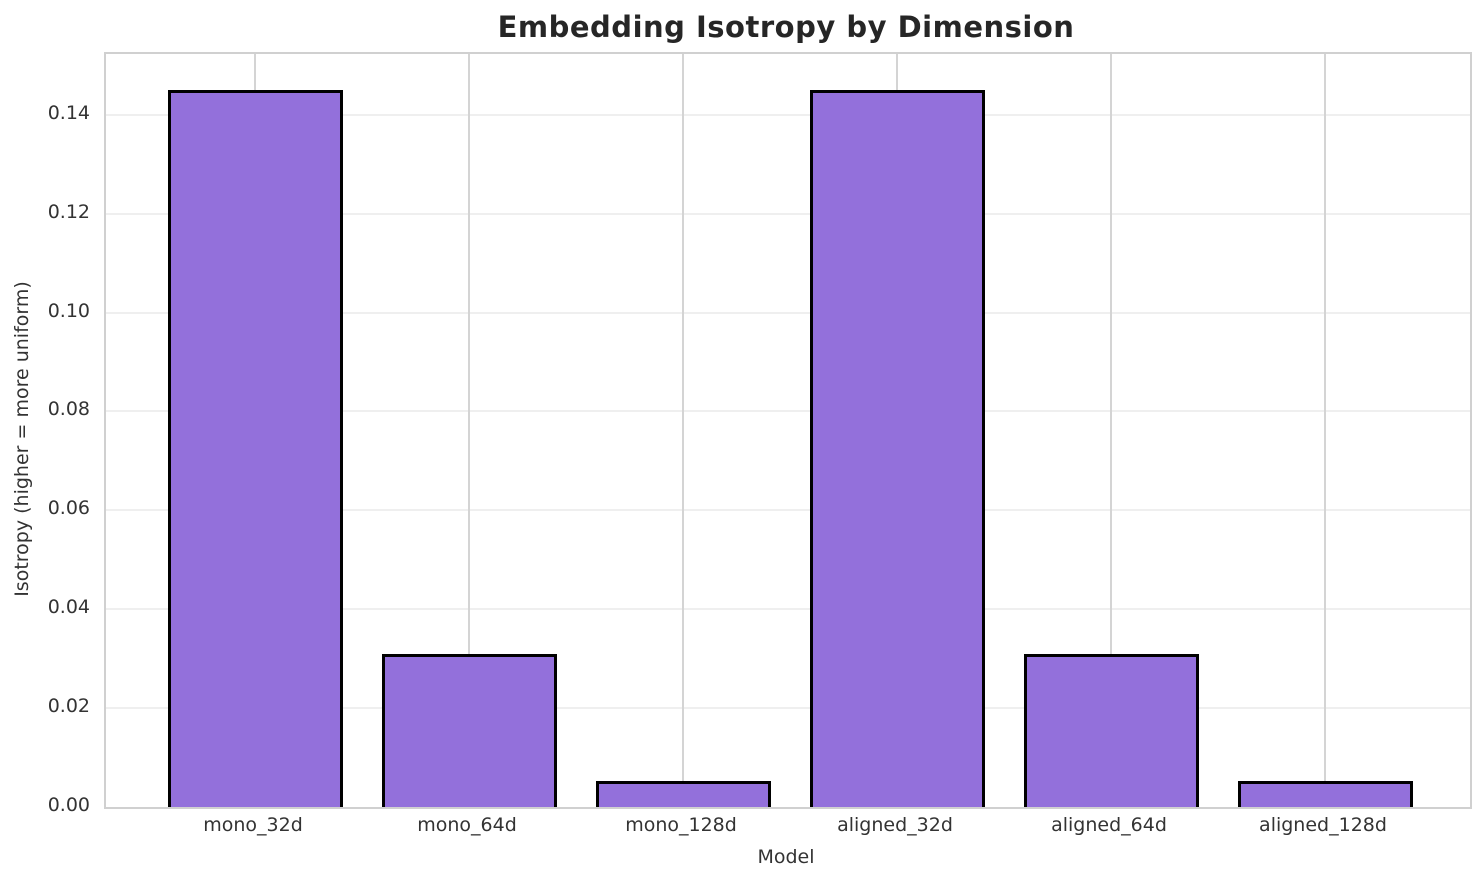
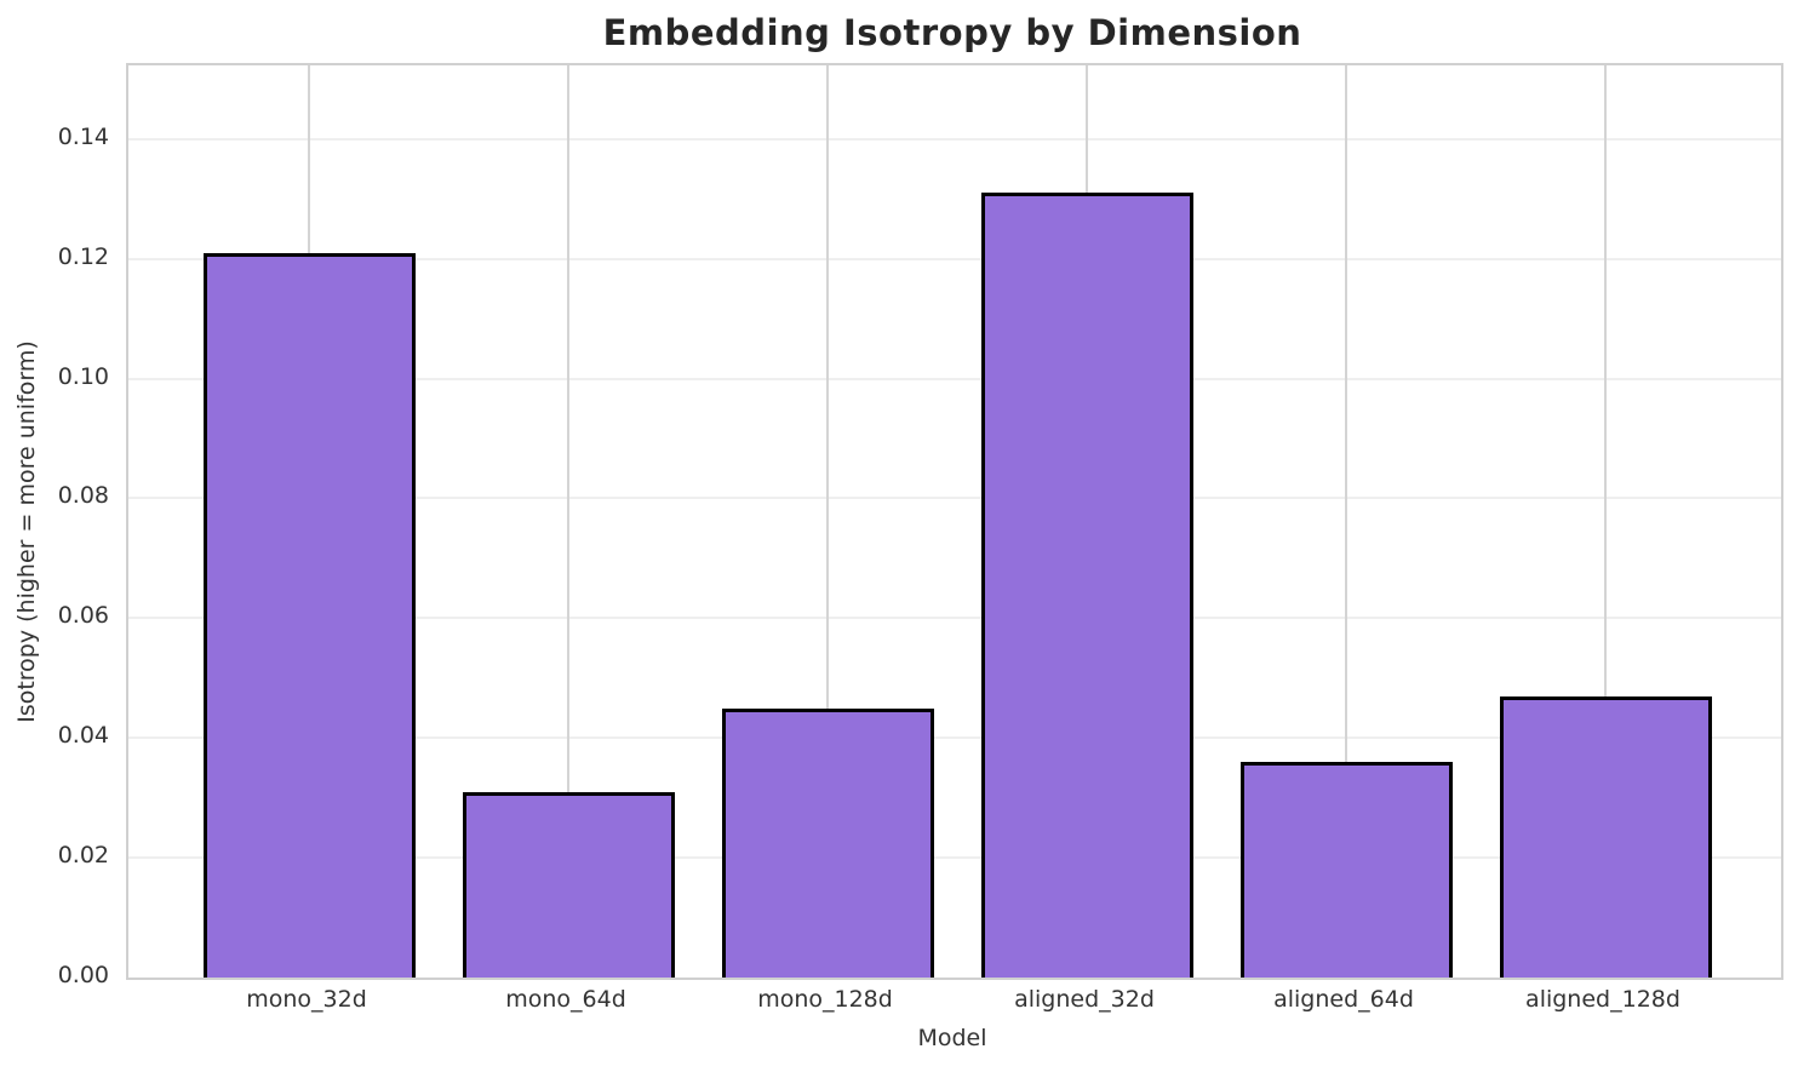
mono_32d: 0.145 -> 0.121
mono_128d: 0.005 -> 0.045
aligned_32d: 0.145 -> 0.131
aligned_64d: 0.031 -> 0.036
aligned_128d: 0.005 -> 0.047
